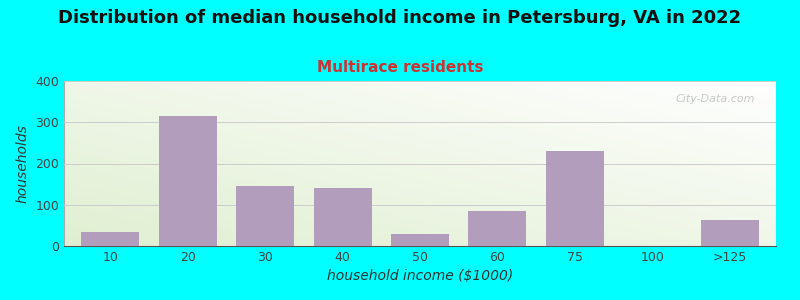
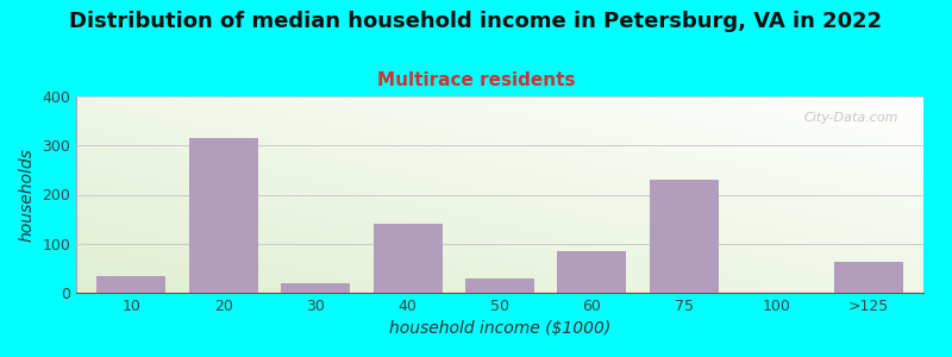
30: 145 -> 20
